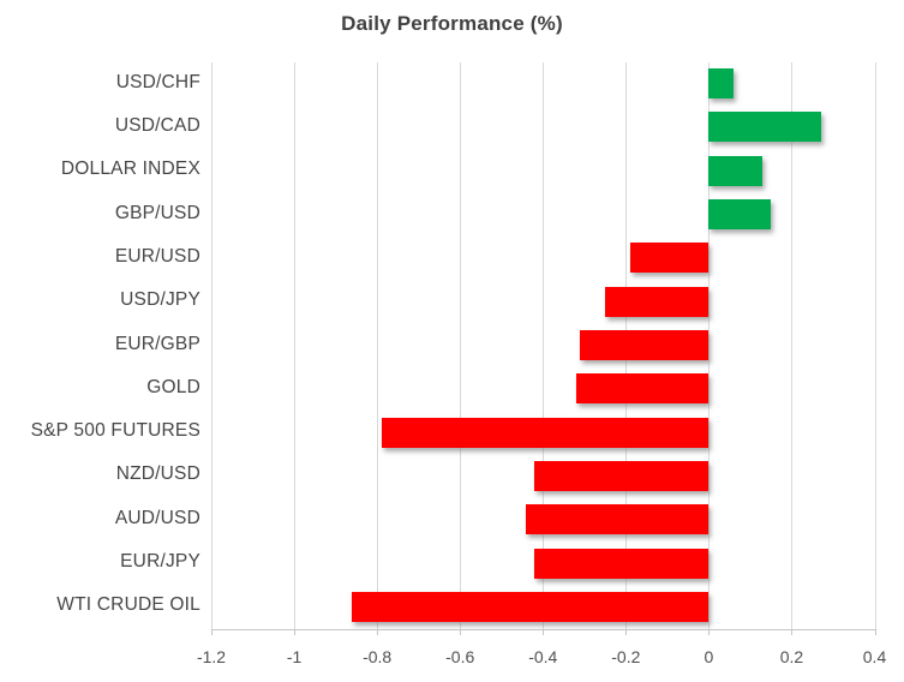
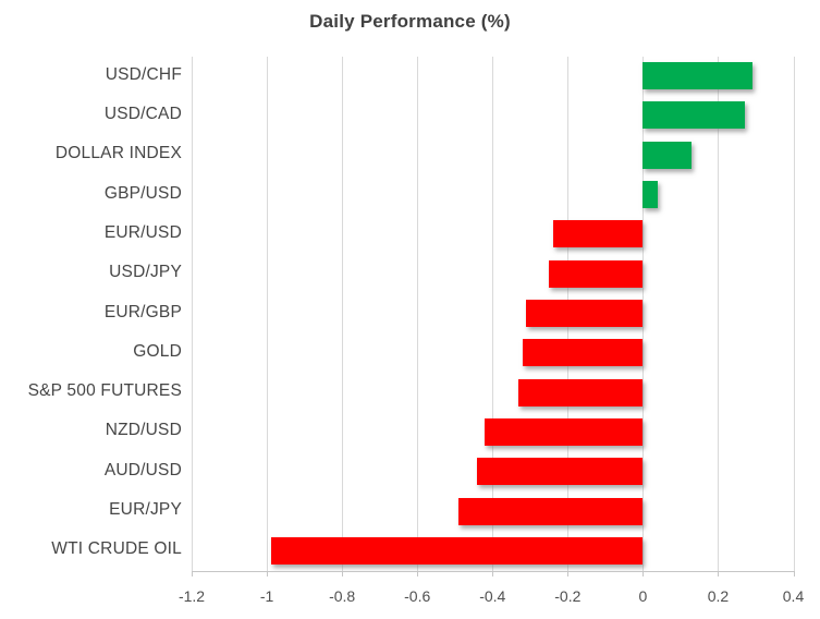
USD/CHF: 0.06 -> 0.29
GBP/USD: 0.15 -> 0.04
EUR/USD: -0.19 -> -0.24
S&P 500 FUTURES: -0.79 -> -0.33
EUR/JPY: -0.42 -> -0.49
WTI CRUDE OIL: -0.86 -> -0.99
